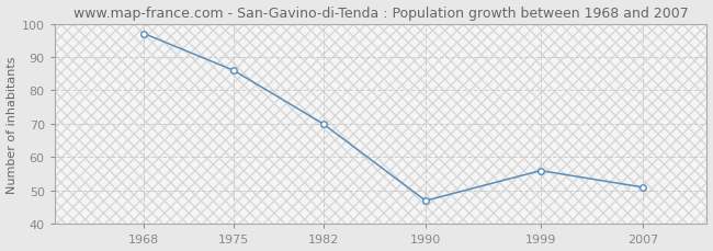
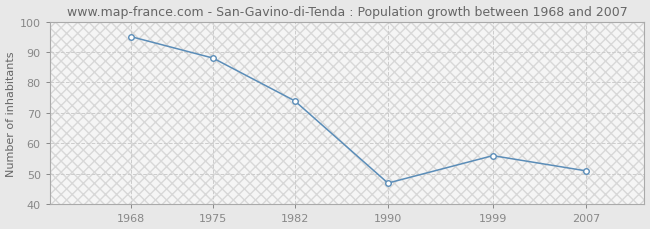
1968: 97 -> 95
1975: 86 -> 88
1982: 70 -> 74
